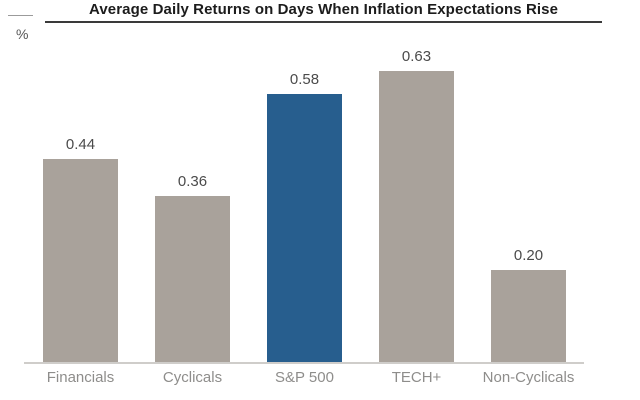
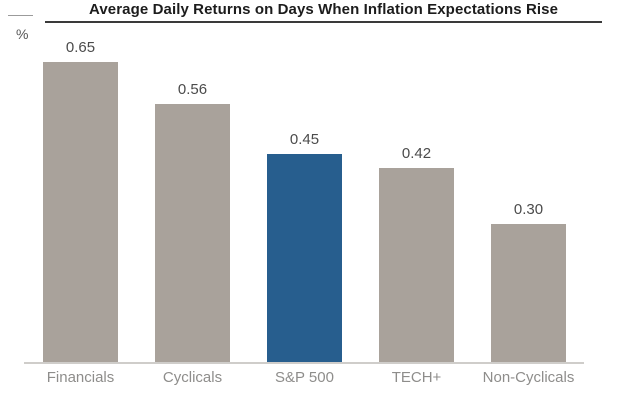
Financials: 0.44 -> 0.65
Cyclicals: 0.36 -> 0.56
S&P 500: 0.58 -> 0.45
TECH+: 0.63 -> 0.42
Non-Cyclicals: 0.20 -> 0.30
